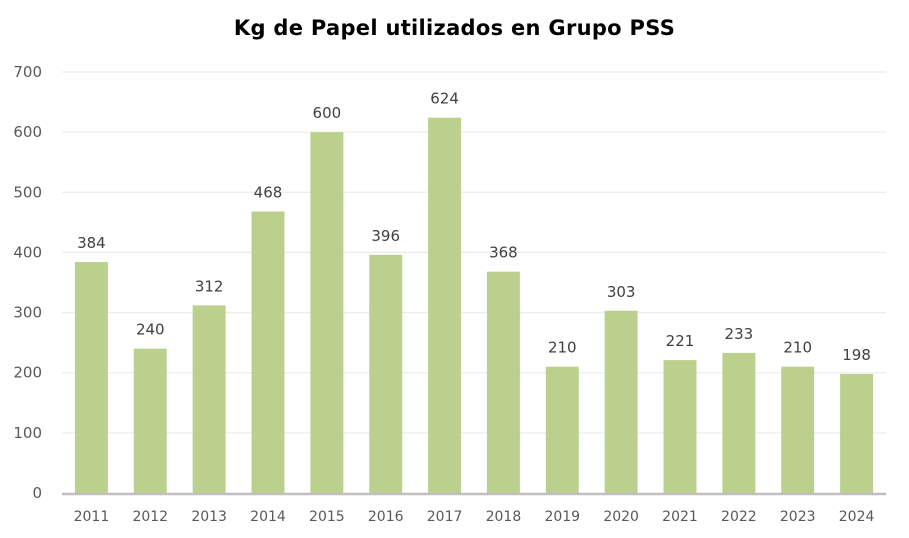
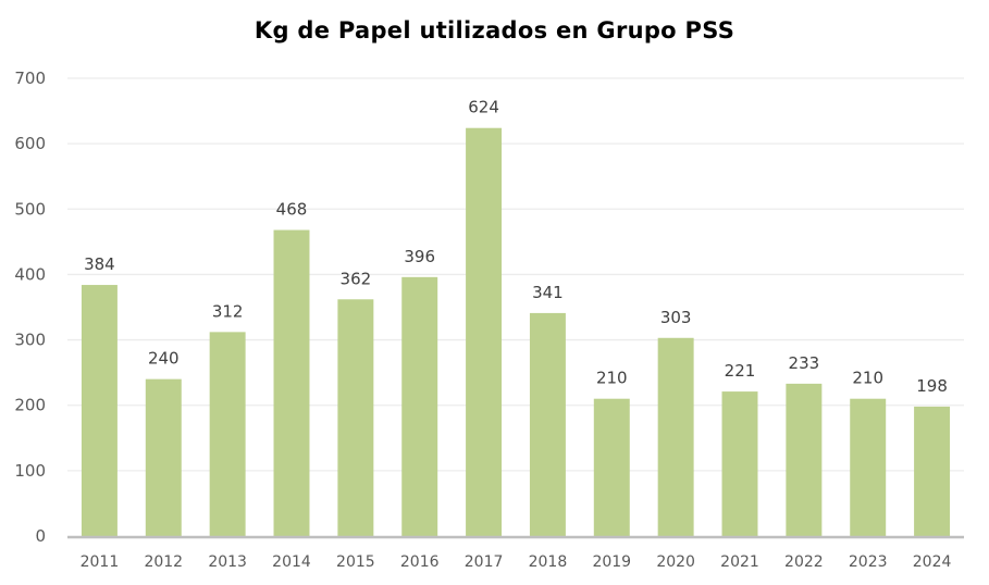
2015: 600 -> 362
2018: 368 -> 341
